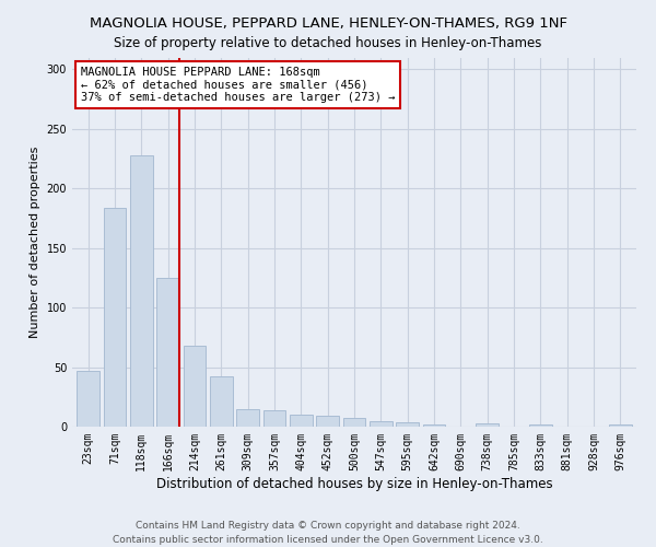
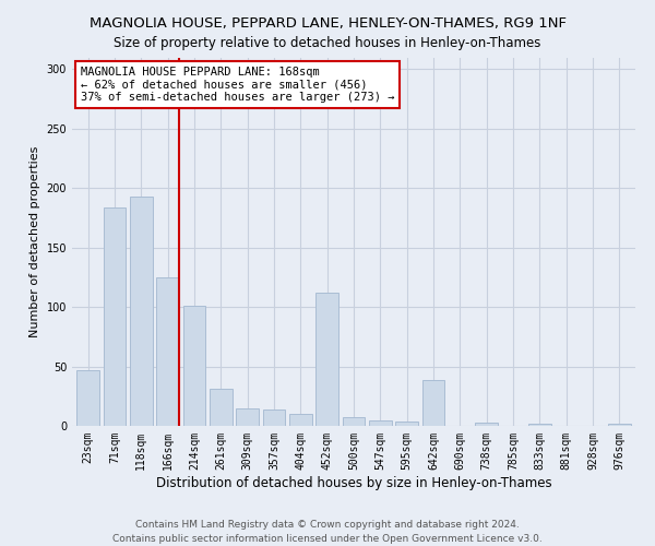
118sqm: 228 -> 193
214sqm: 68 -> 101
261sqm: 42 -> 31
452sqm: 9 -> 112
642sqm: 2 -> 39
